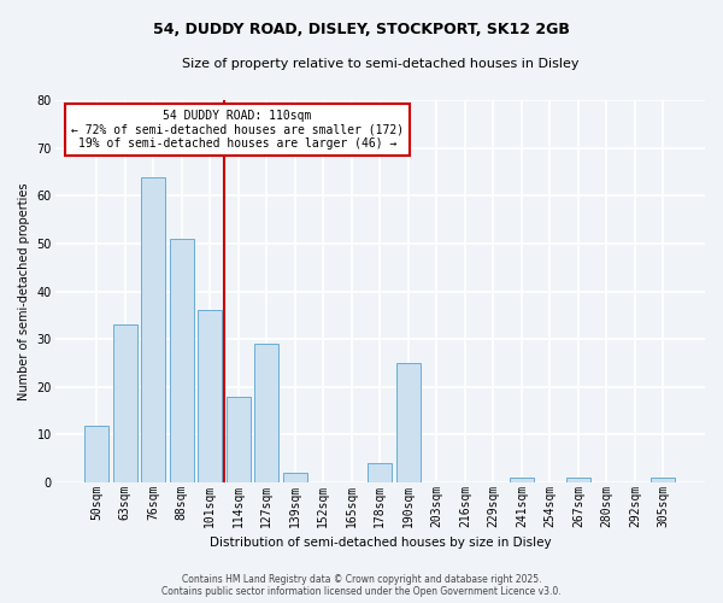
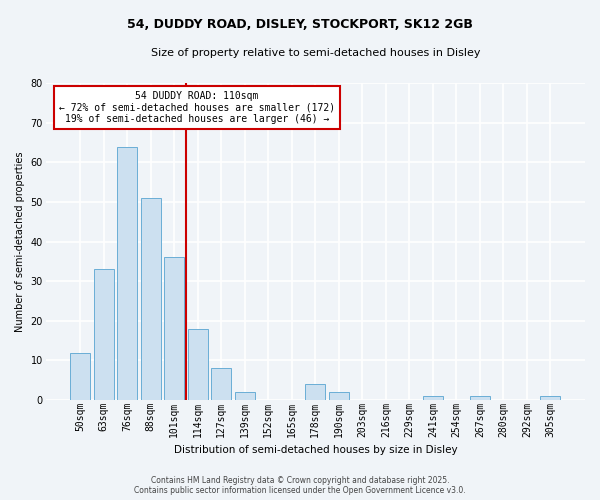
127sqm: 29 -> 8
190sqm: 25 -> 2
